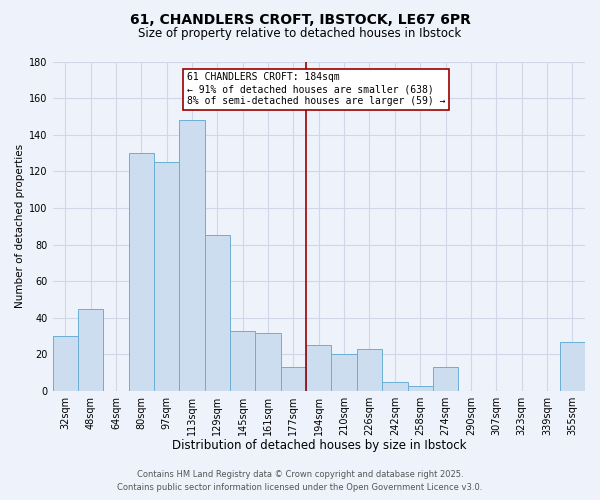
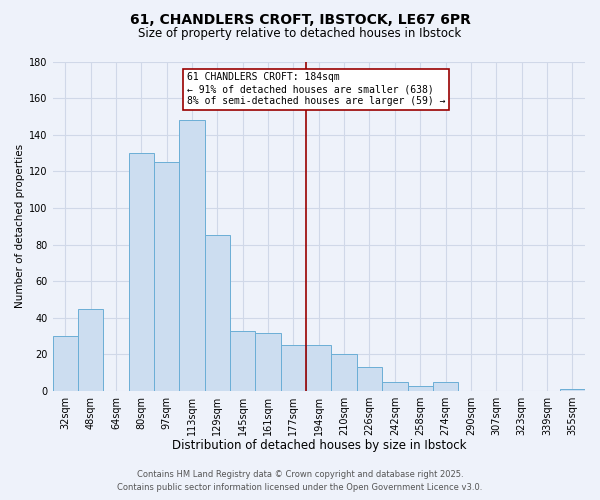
177sqm: 13 -> 25
226sqm: 23 -> 13
274sqm: 13 -> 5
355sqm: 27 -> 1
